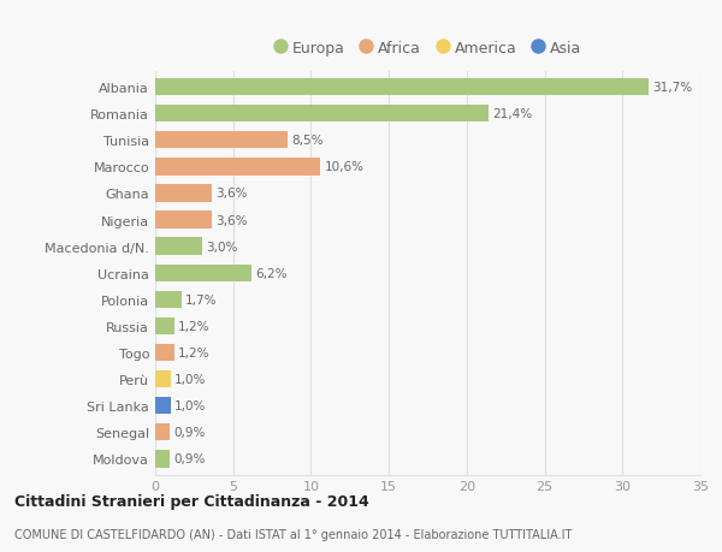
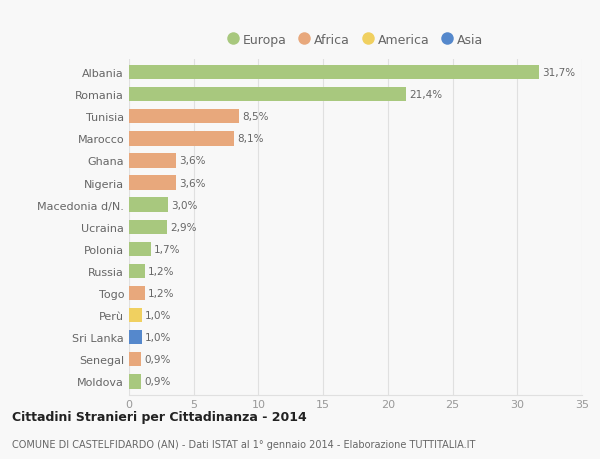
Marocco: 10,6% -> 8,1%
Ucraina: 6,2% -> 2,9%
